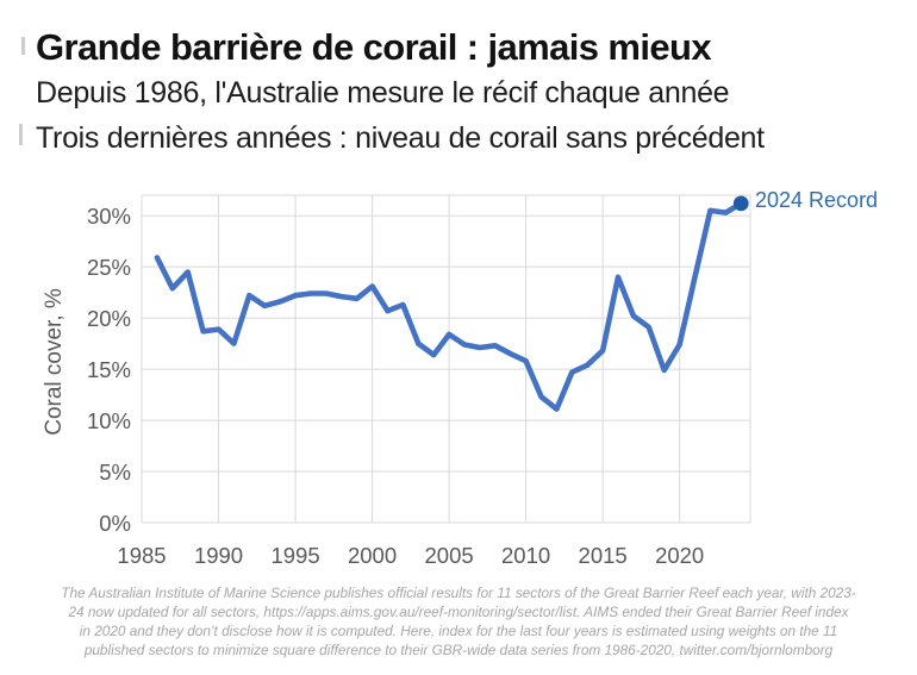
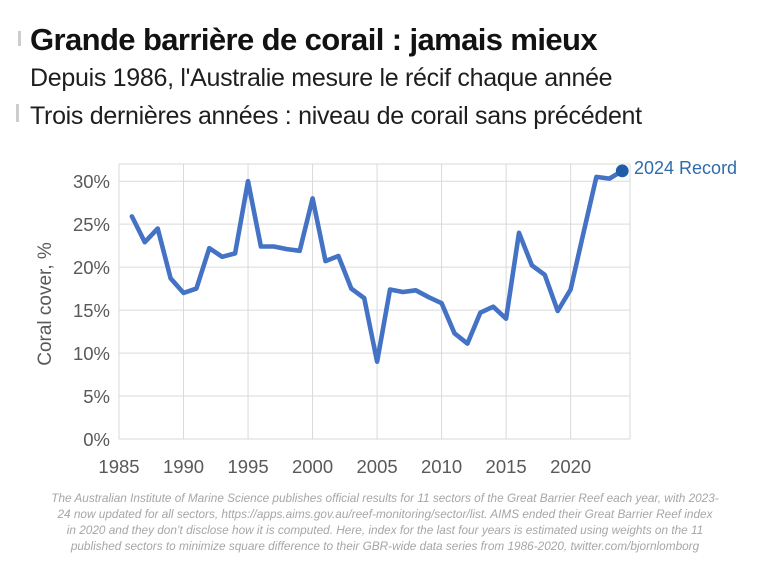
1990: 19% -> 17%
1995: 22% -> 30%
2000: 23% -> 28%
2005: 18% -> 9%
2015: 17% -> 14%
